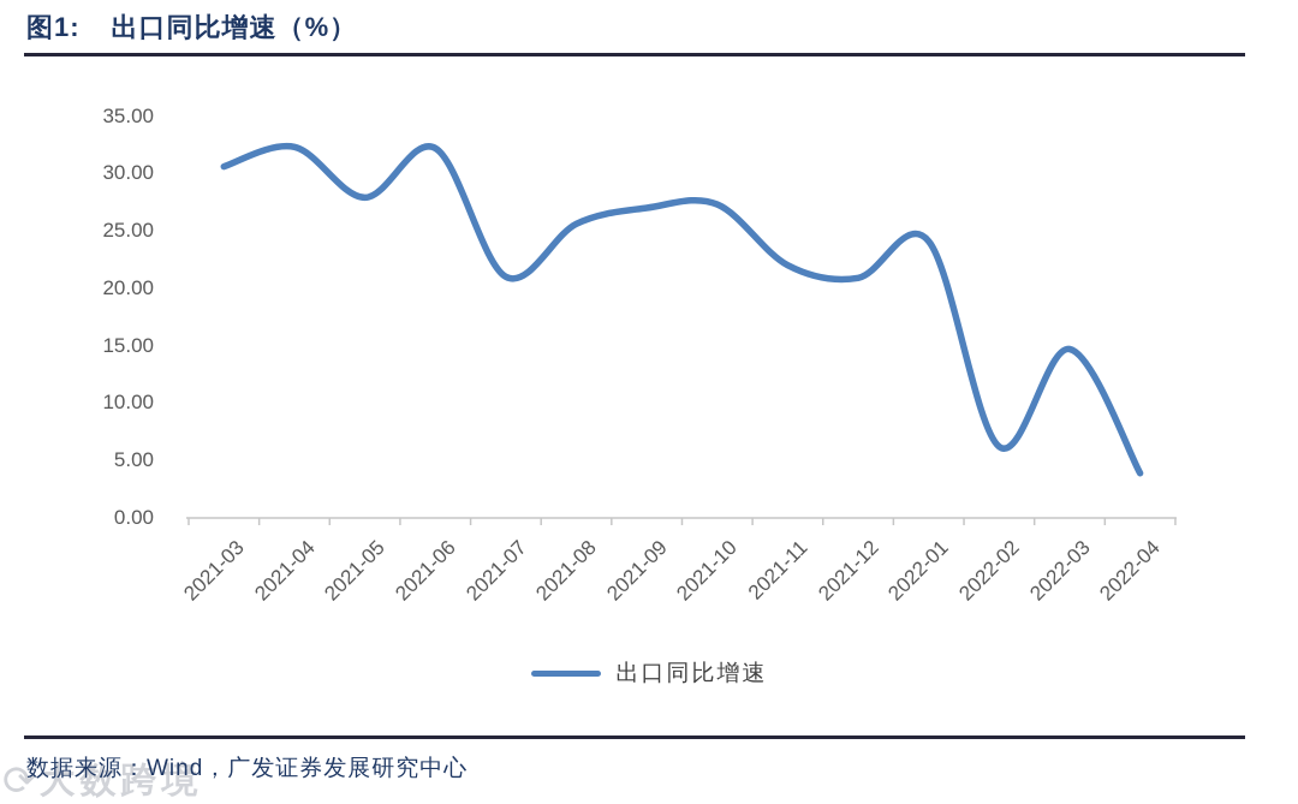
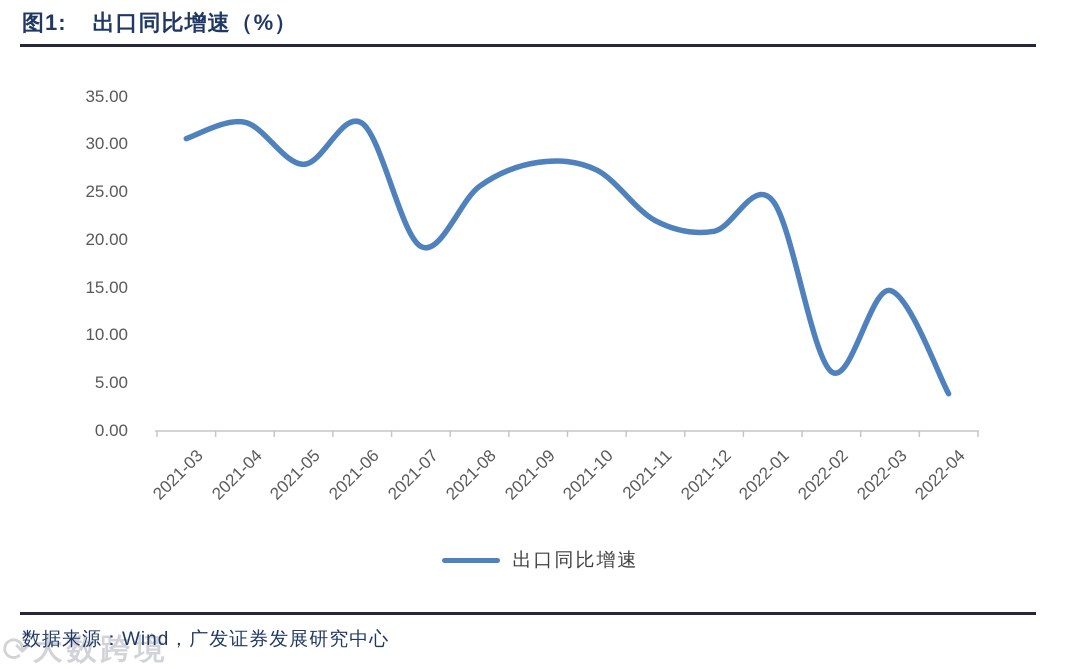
2021-07: 21 -> 19
2021-09: 27 -> 28
